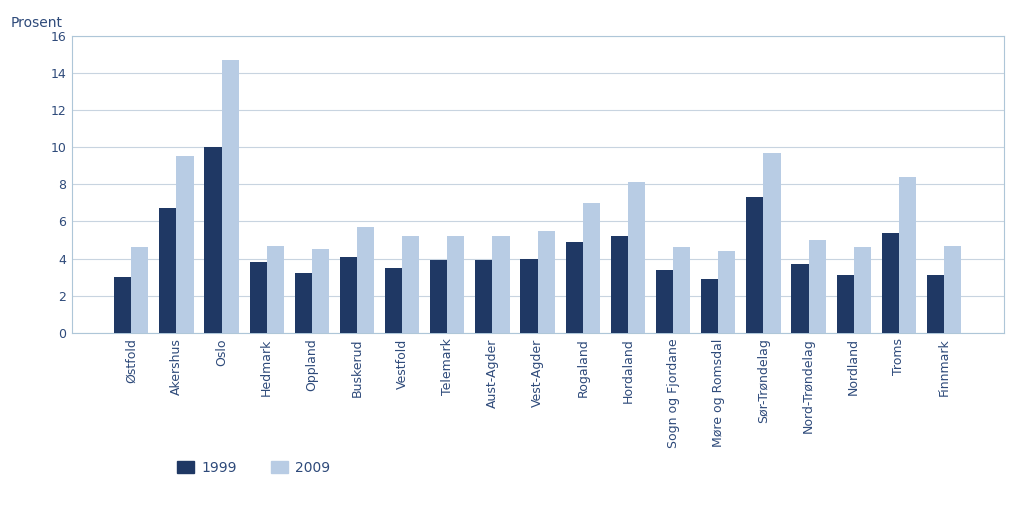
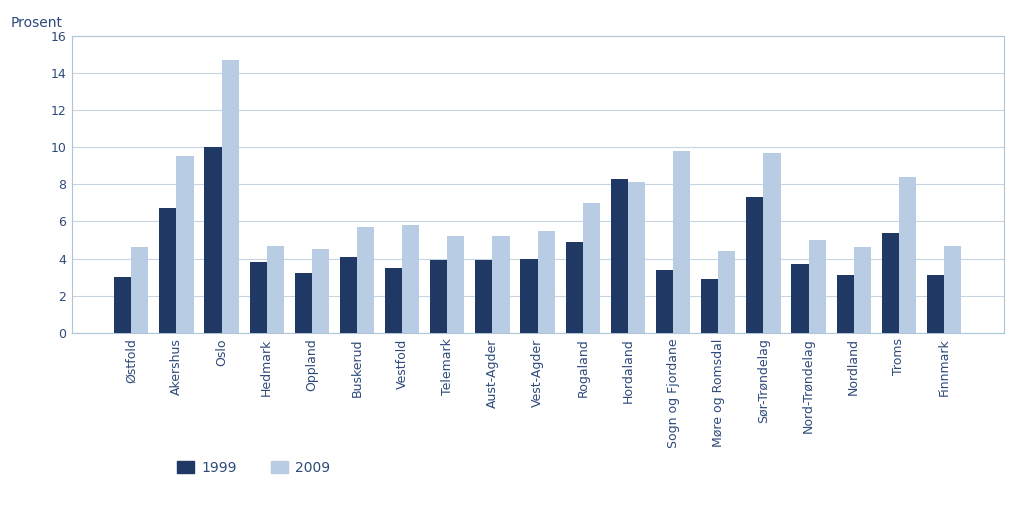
2009/Vestfold: 5.2 -> 5.8
1999/Hordaland: 5.2 -> 8.3
2009/Sogn og Fjordane: 4.6 -> 9.8
